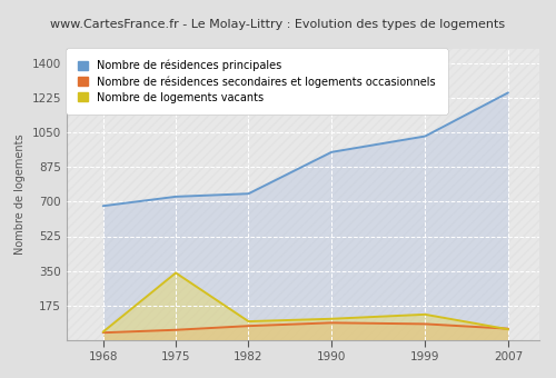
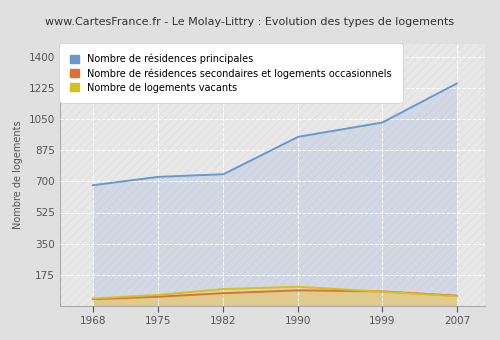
Nombre de logements vacants/1975: 340 -> 60
Nombre de logements vacants/1999: 130 -> 80
